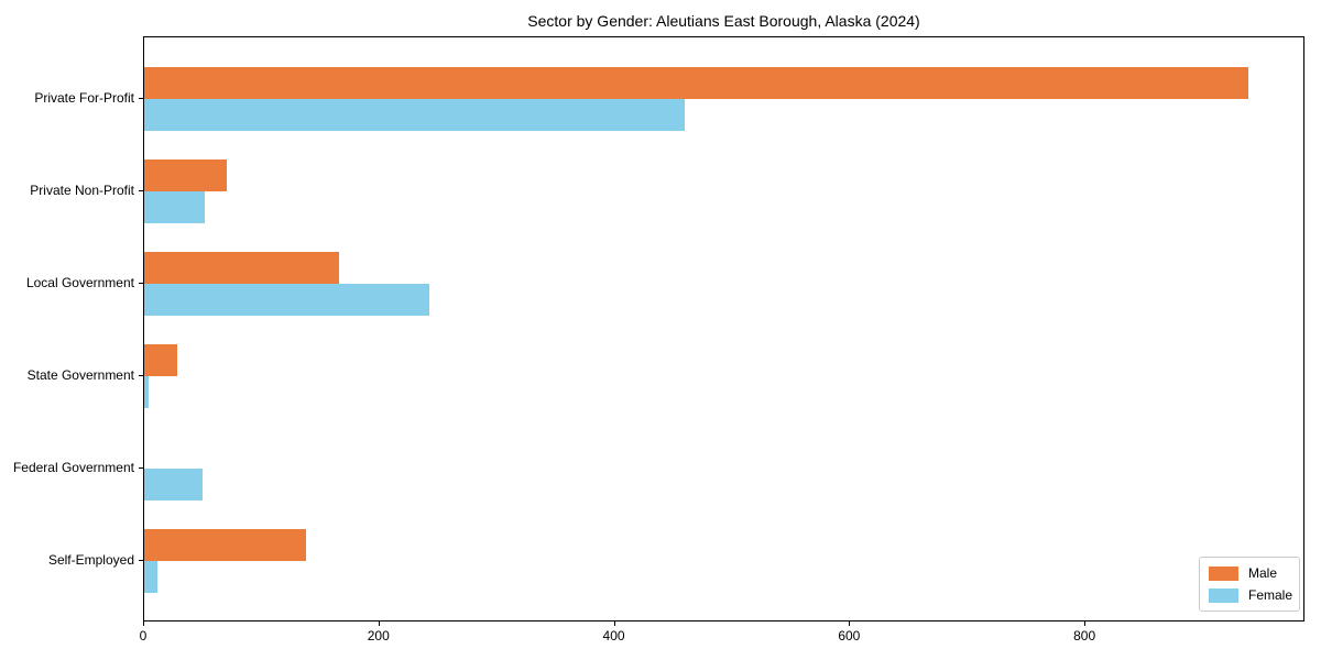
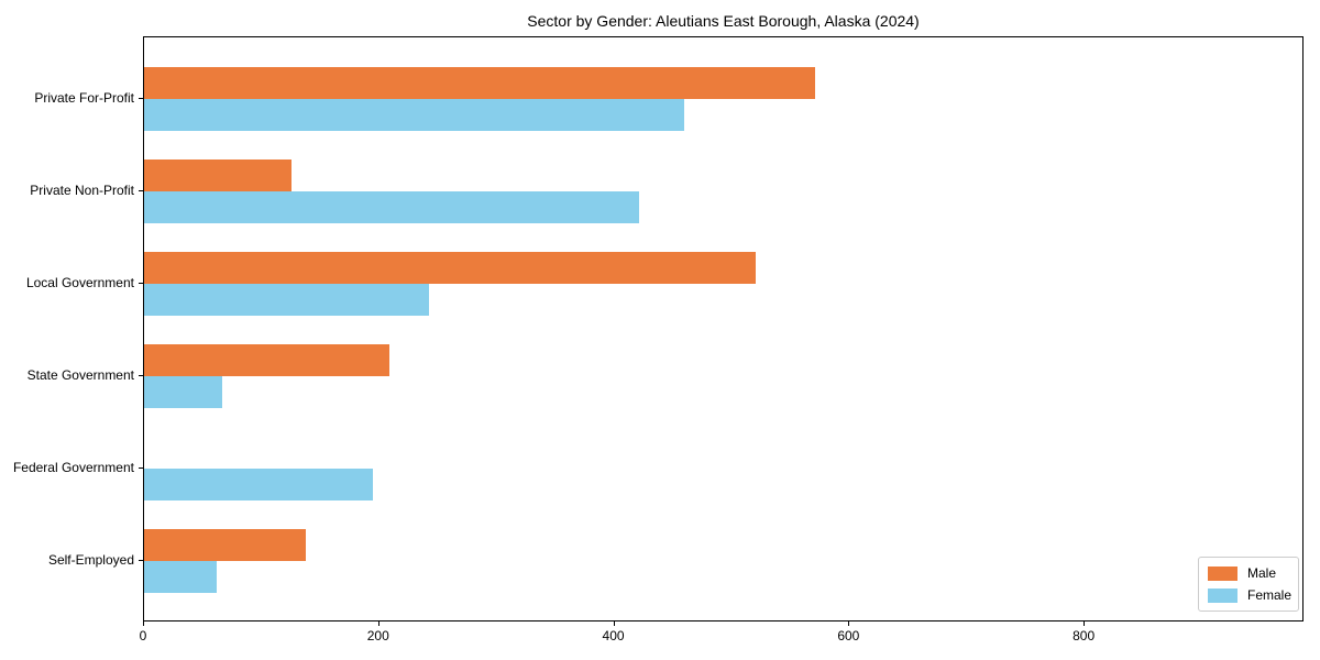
Male/Private For-Profit: 940 -> 572
Male/Private Non-Profit: 70 -> 126
Female/Private Non-Profit: 52 -> 422
Male/Local Government: 166 -> 521
Male/State Government: 28 -> 209
Female/State Government: 4 -> 67
Female/Federal Government: 50 -> 195
Female/Self-Employed: 11 -> 62
